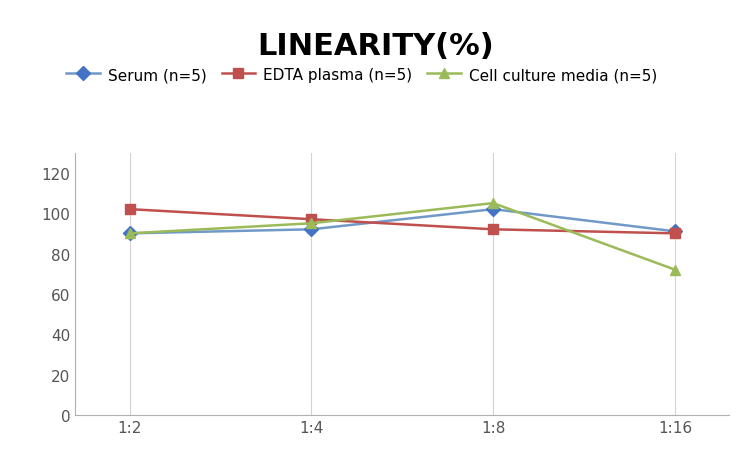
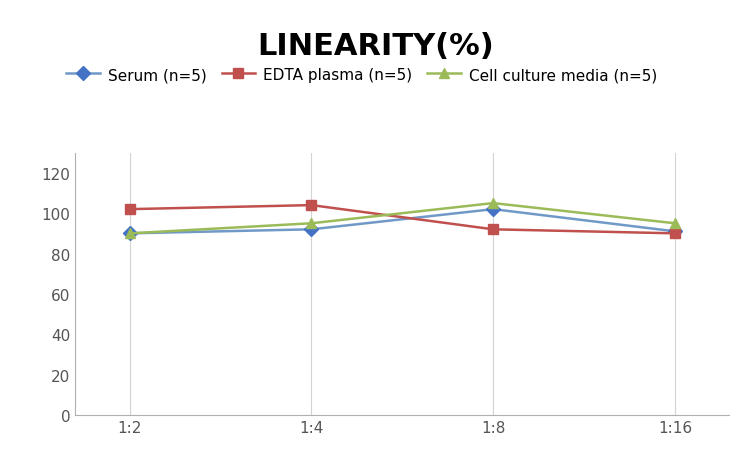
EDTA plasma (n=5)/1:4: 97 -> 104
Cell culture media (n=5)/1:16: 72 -> 95
